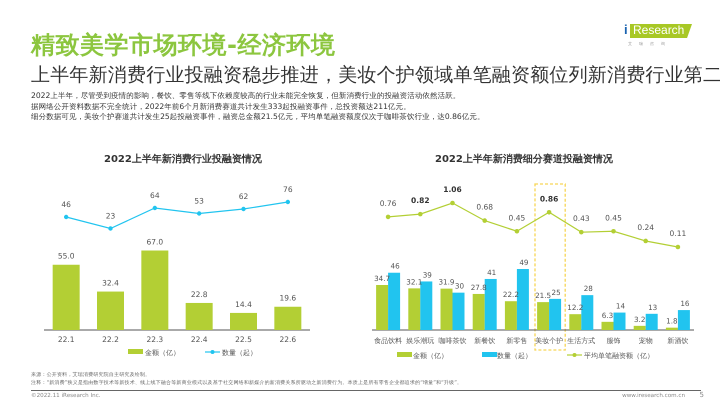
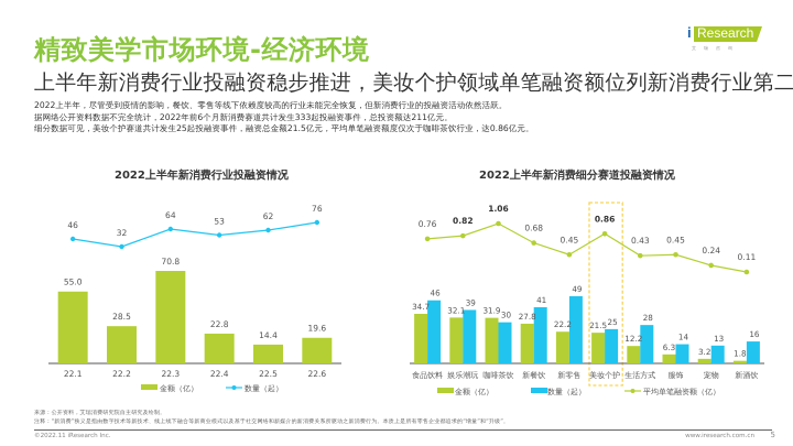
2022上半年新消费行业投融资情况/金额（亿）/22.2: 32.4 -> 28.5
2022上半年新消费行业投融资情况/数量（起）/22.2: 23 -> 32
2022上半年新消费行业投融资情况/金额（亿）/22.3: 67.0 -> 70.8
